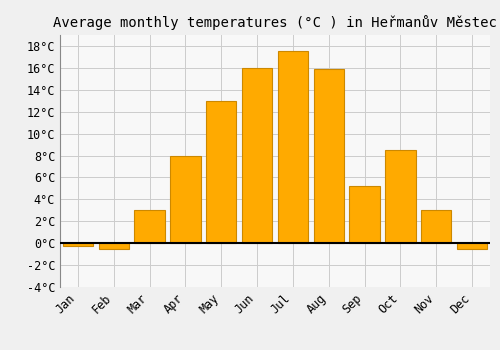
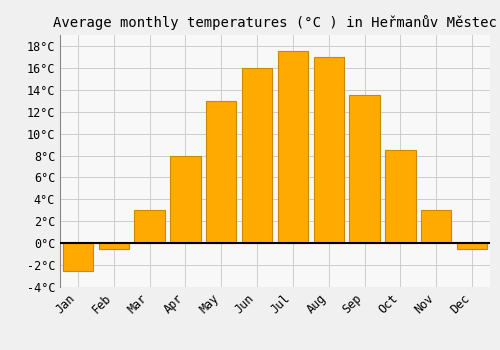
Jan: -0.3°C -> -2.5°C
Aug: 15.9°C -> 17.0°C
Sep: 5.2°C -> 13.5°C
